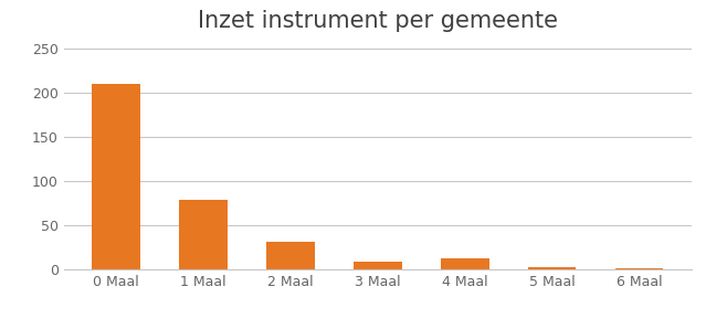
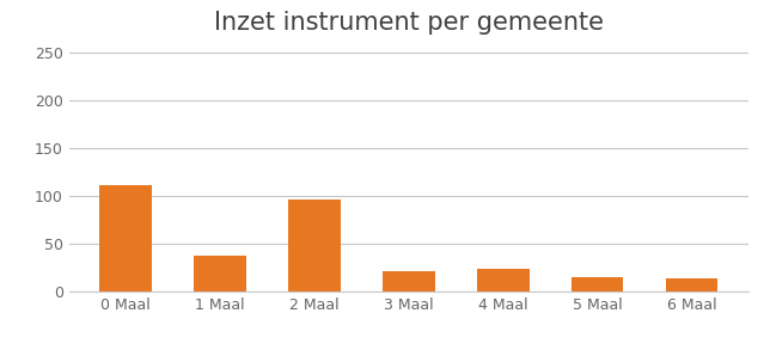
0 Maal: 210 -> 112
1 Maal: 79 -> 38
2 Maal: 32 -> 96
3 Maal: 9 -> 22
4 Maal: 13 -> 24
5 Maal: 3 -> 16
6 Maal: 2 -> 14
